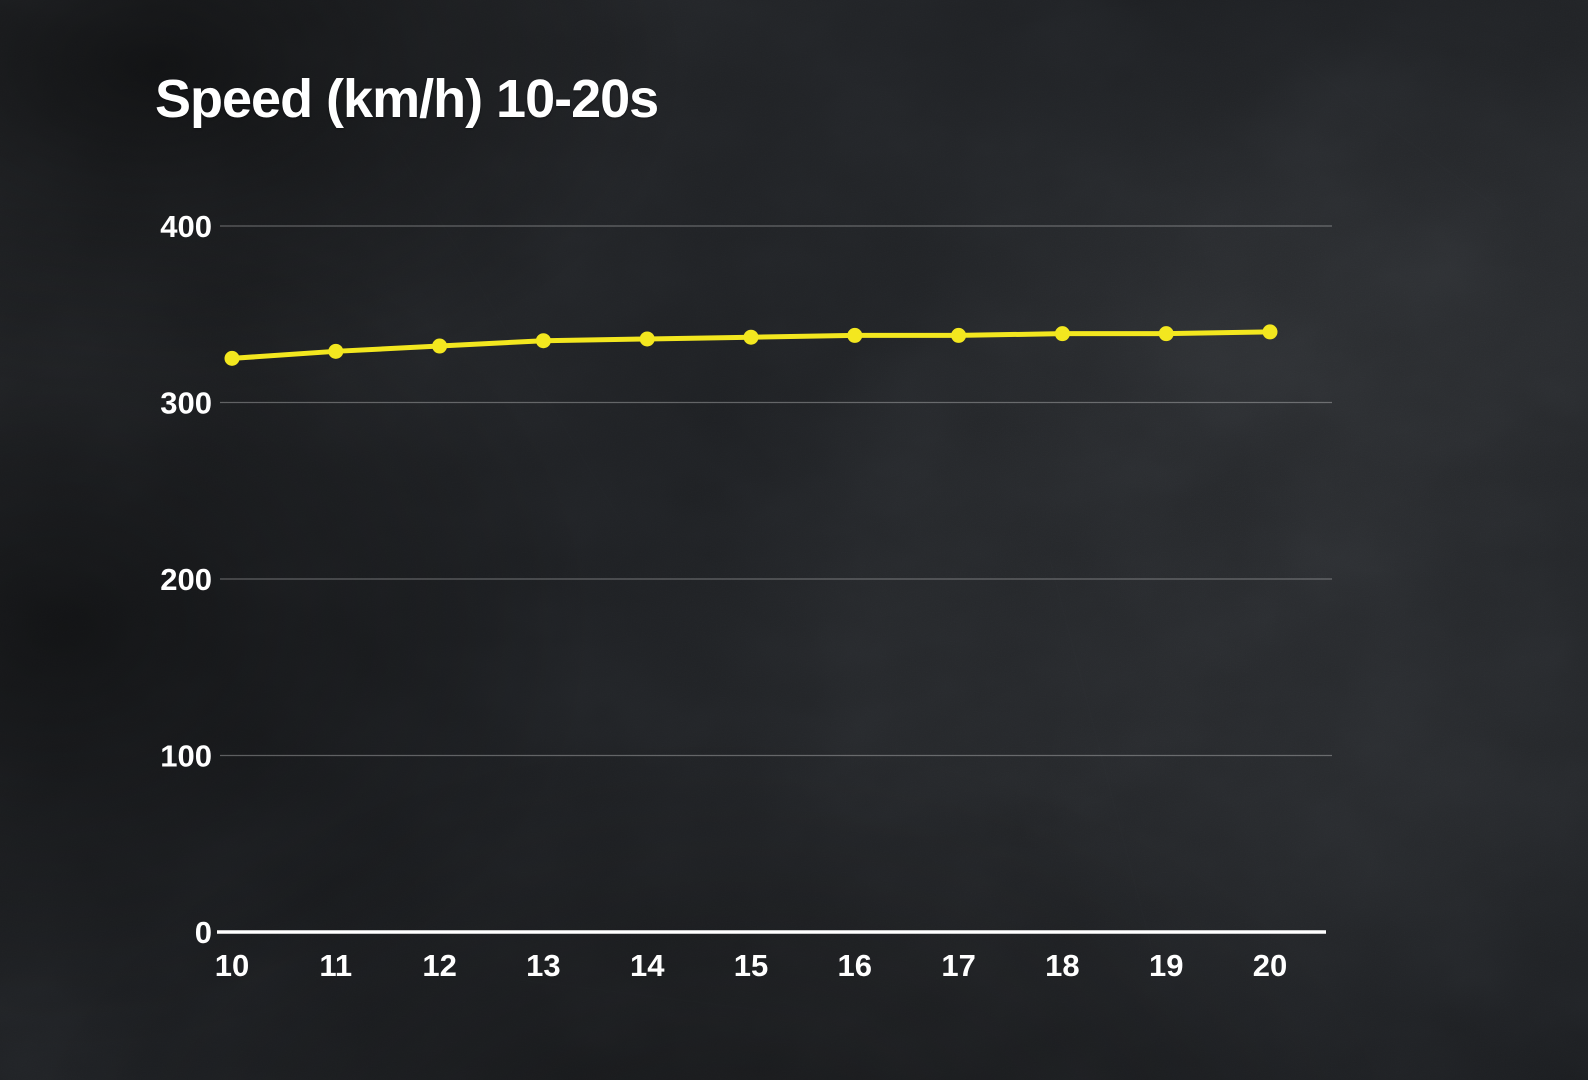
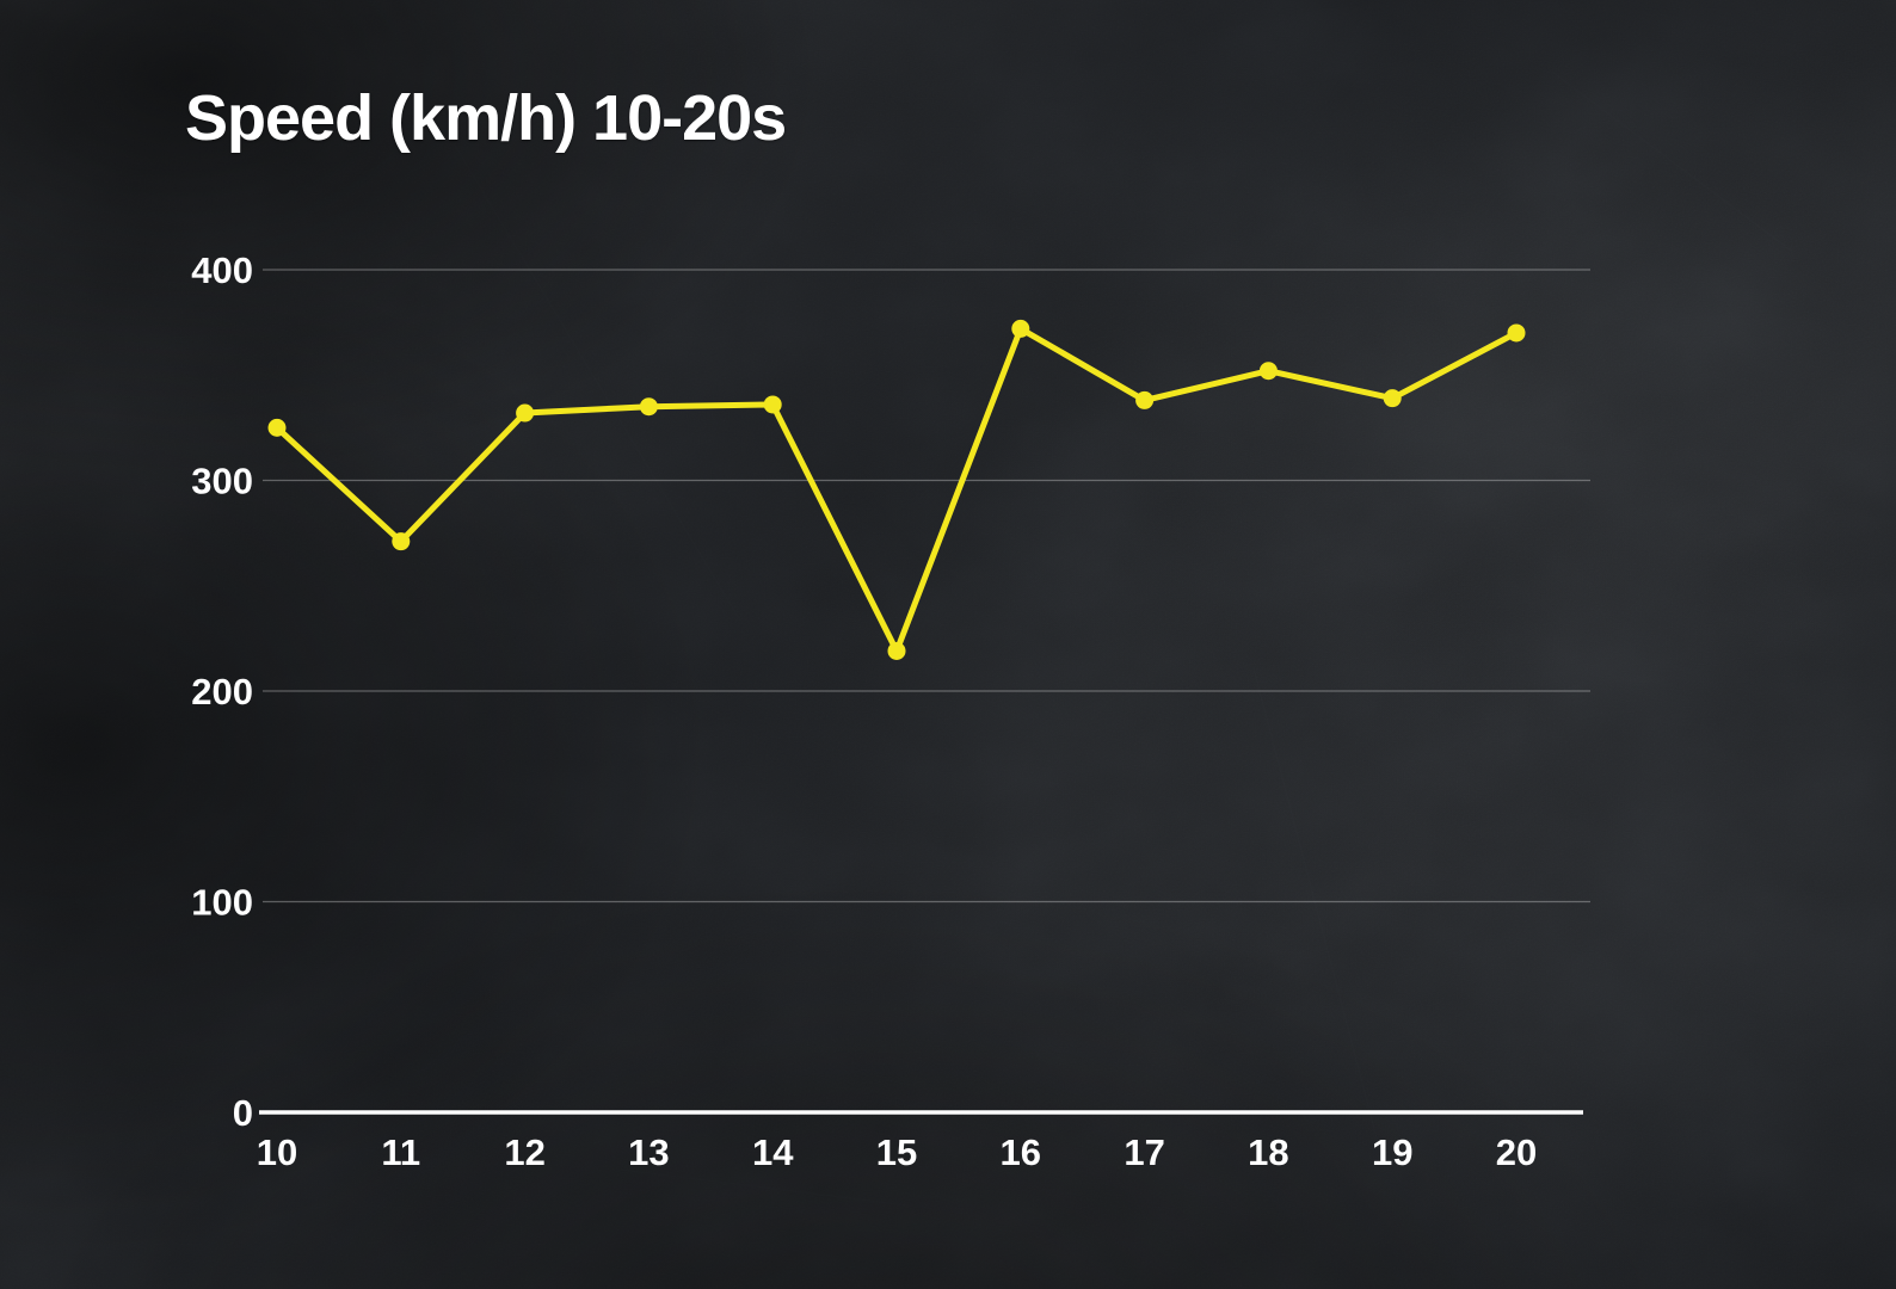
11: 329 -> 271
15: 337 -> 219
16: 338 -> 372
18: 339 -> 352
20: 340 -> 370
